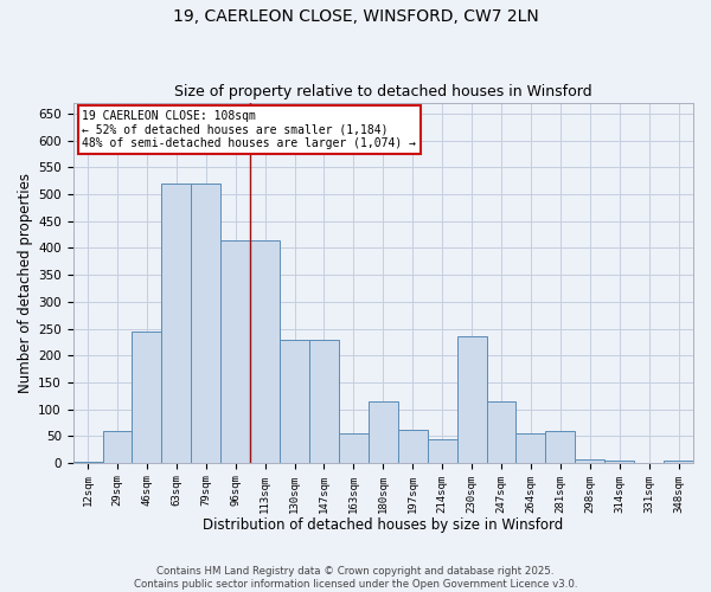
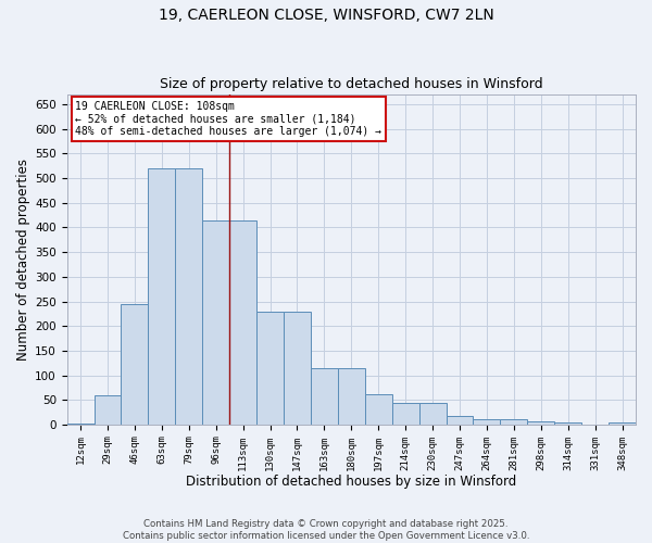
163sqm: 55 -> 115
230sqm: 235 -> 44
247sqm: 115 -> 18
264sqm: 55 -> 10
281sqm: 60 -> 10
